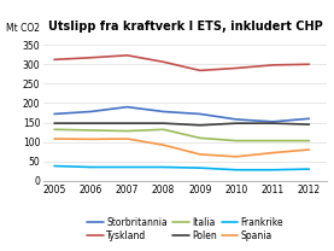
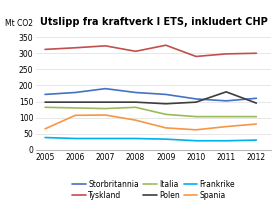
Spania/2005: 108 -> 65
Tyskland/2009: 284 -> 325
Polen/2011: 148 -> 180
